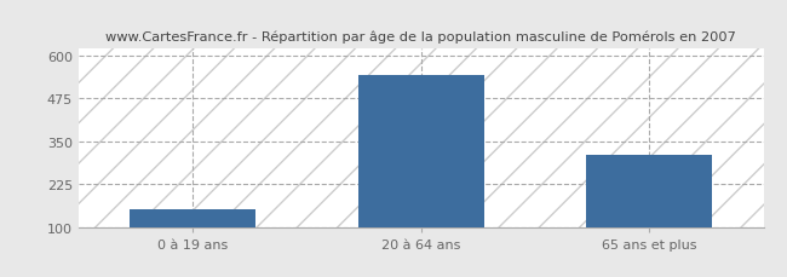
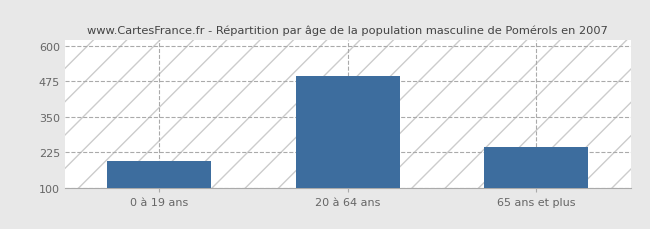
0 à 19 ans: 150 -> 193
20 à 64 ans: 545 -> 493
65 ans et plus: 310 -> 243
